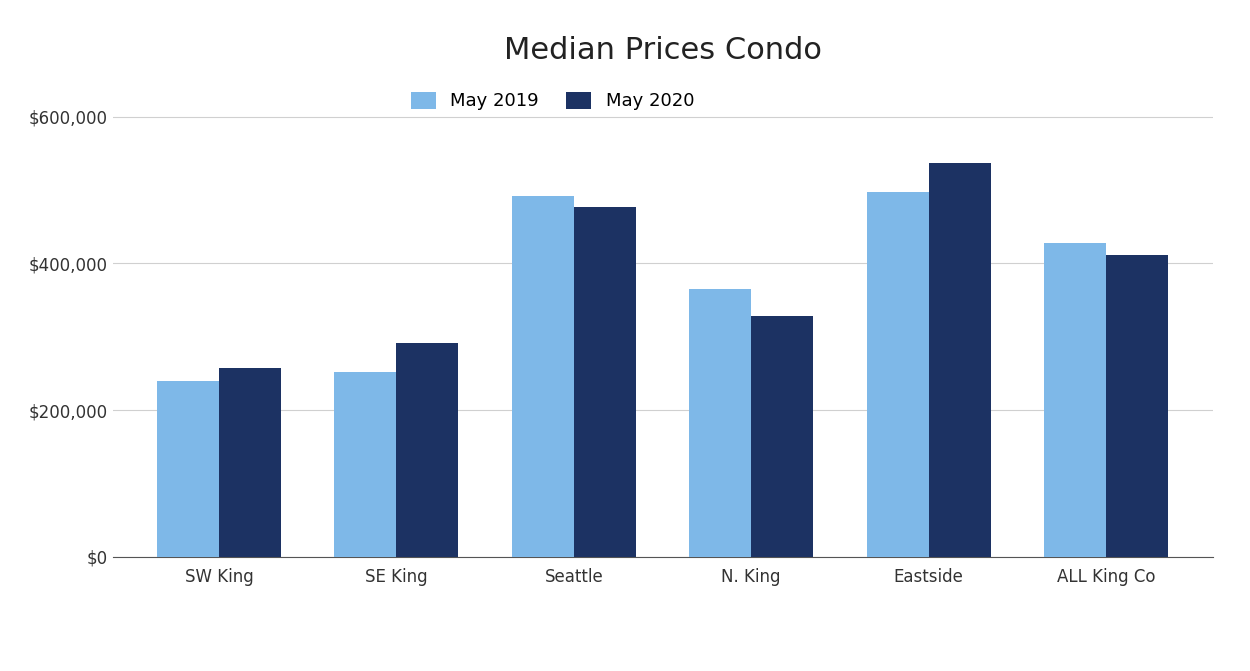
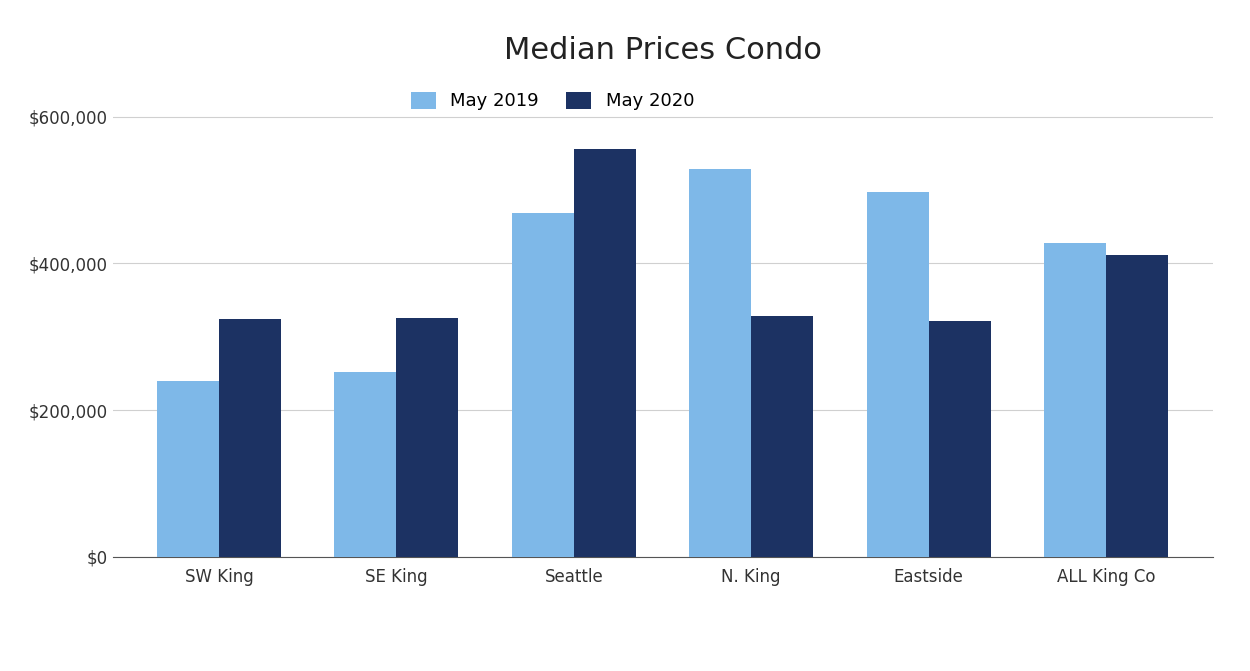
May 2020/SW King: $258,000 -> $324,000
May 2020/SE King: $292,000 -> $326,000
May 2019/Seattle: $492,000 -> $468,000
May 2020/Seattle: $477,000 -> $556,000
May 2019/N. King: $365,000 -> $528,000
May 2020/Eastside: $537,000 -> $322,000
